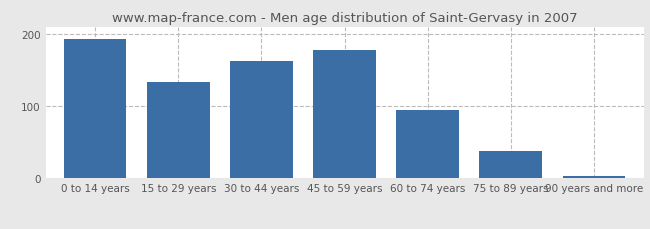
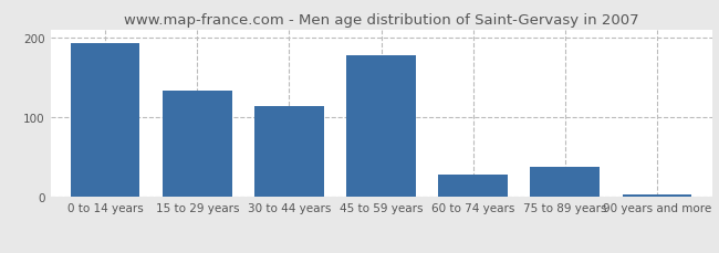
30 to 44 years: 163 -> 114
60 to 74 years: 94 -> 28
